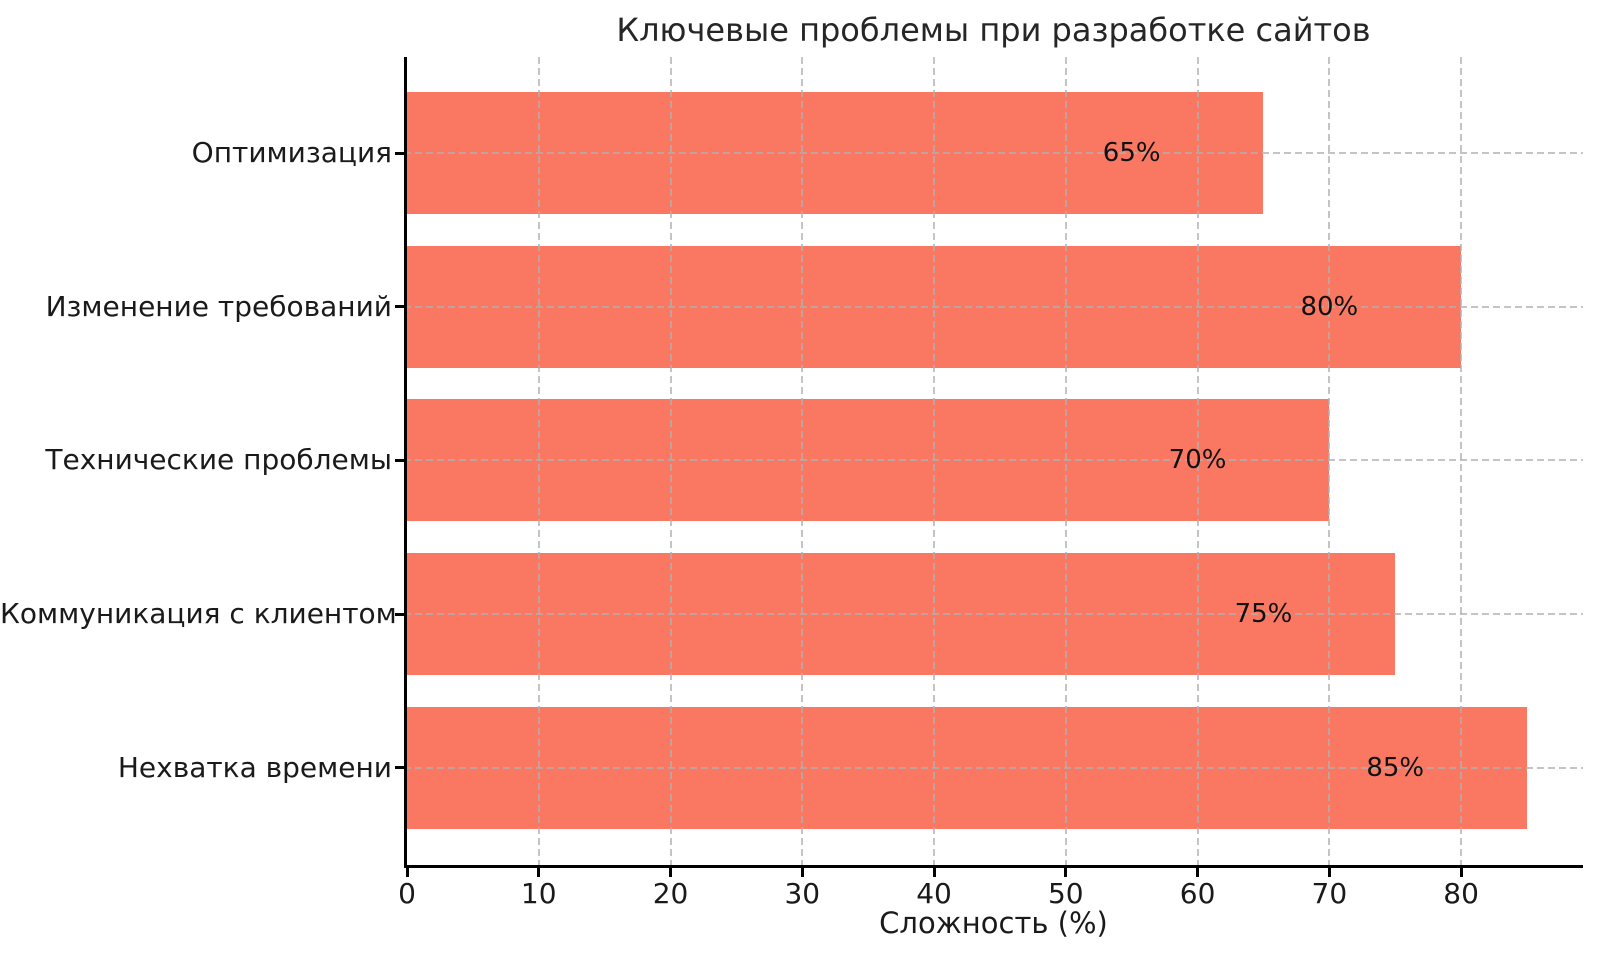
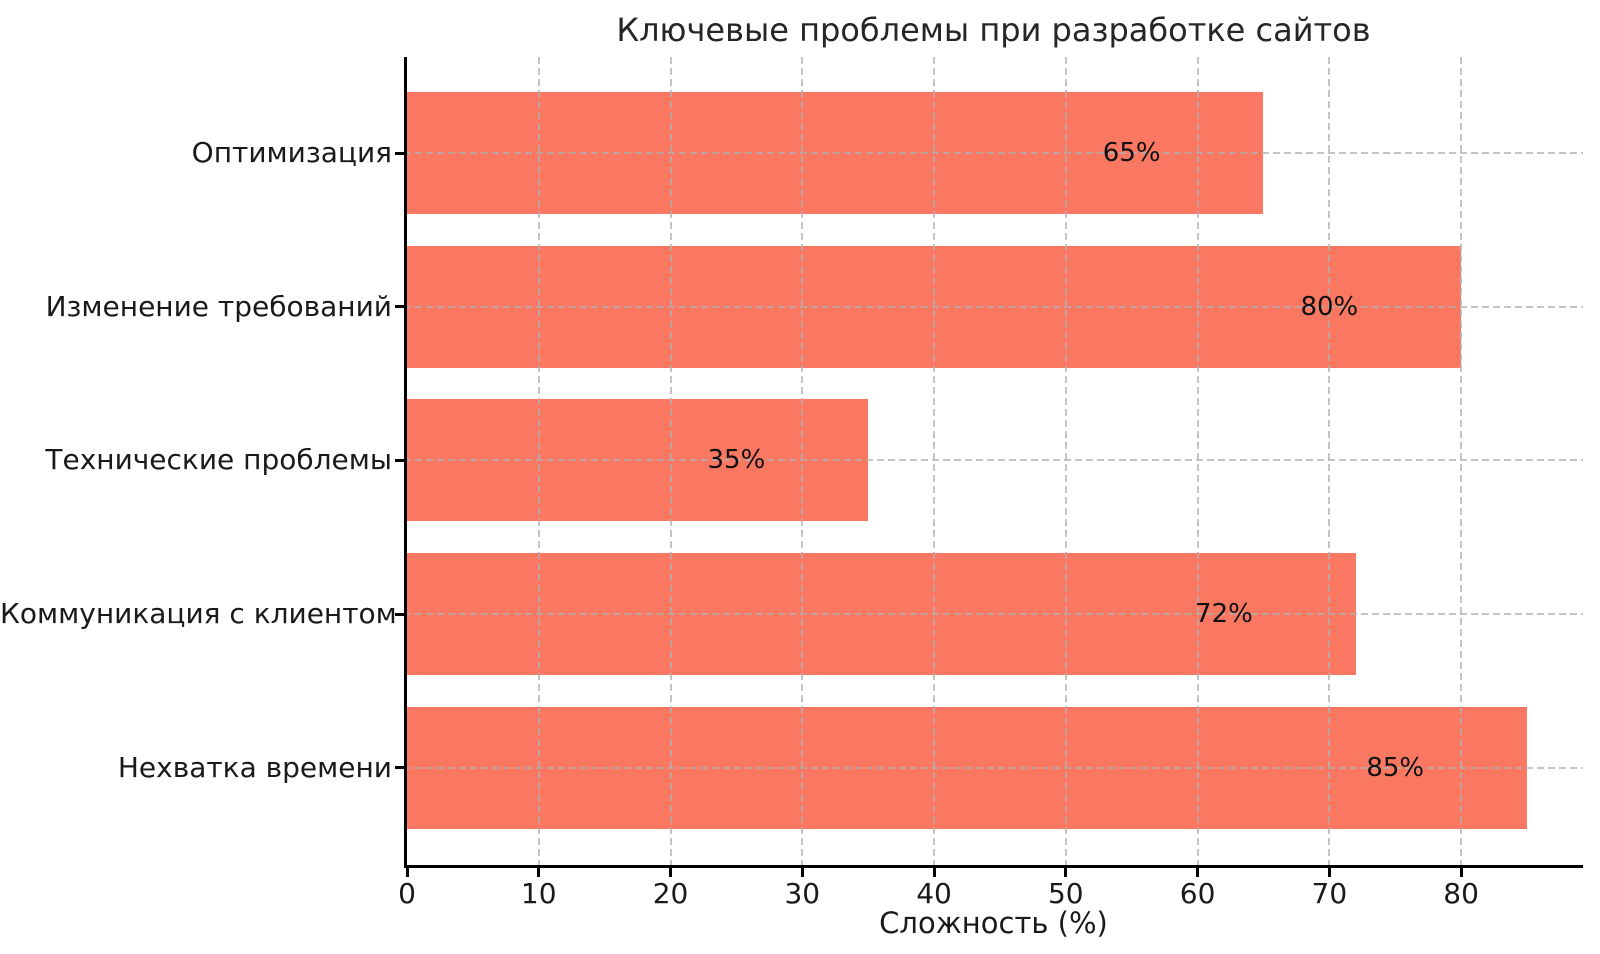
Технические проблемы: 70% -> 35%
Коммуникация с клиентом: 75% -> 72%
